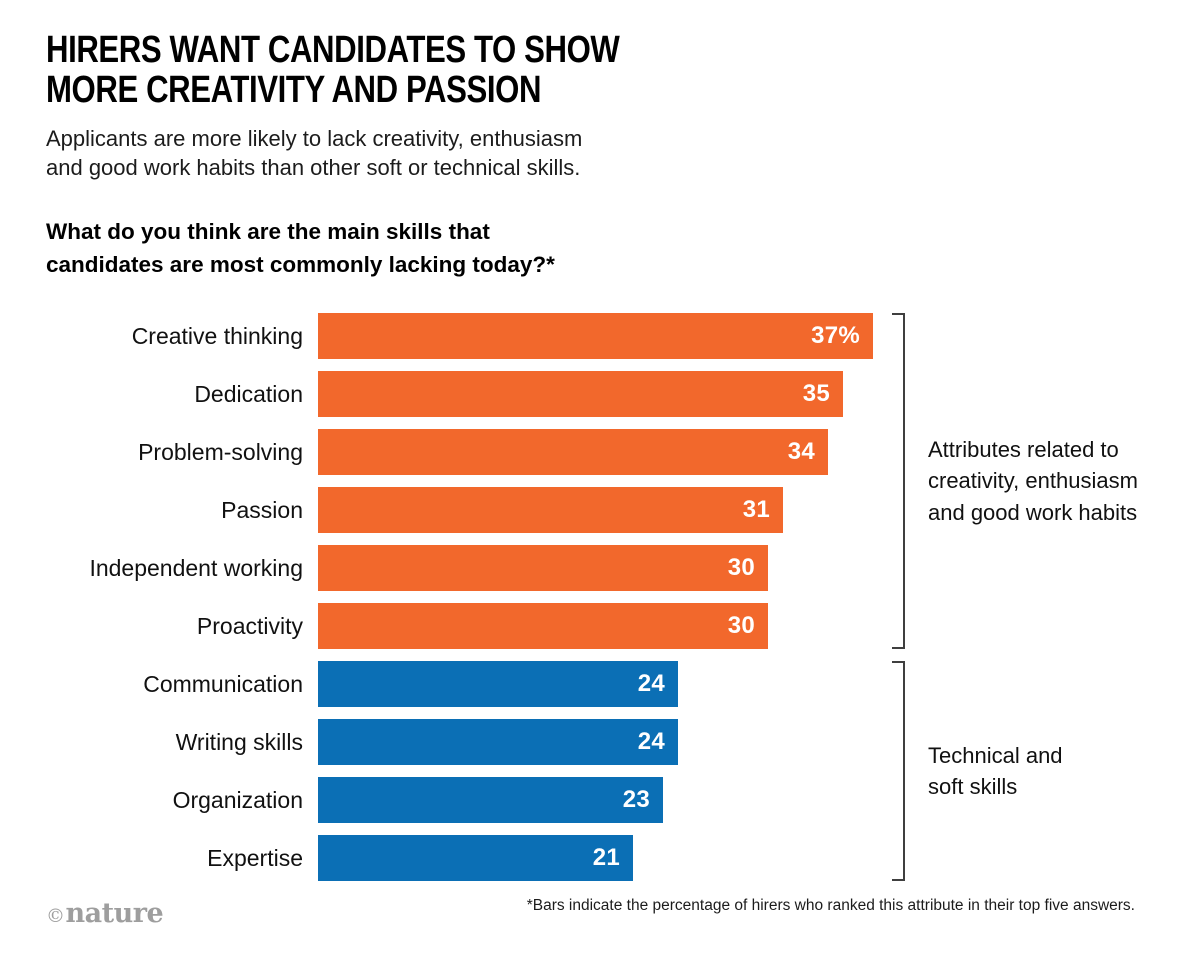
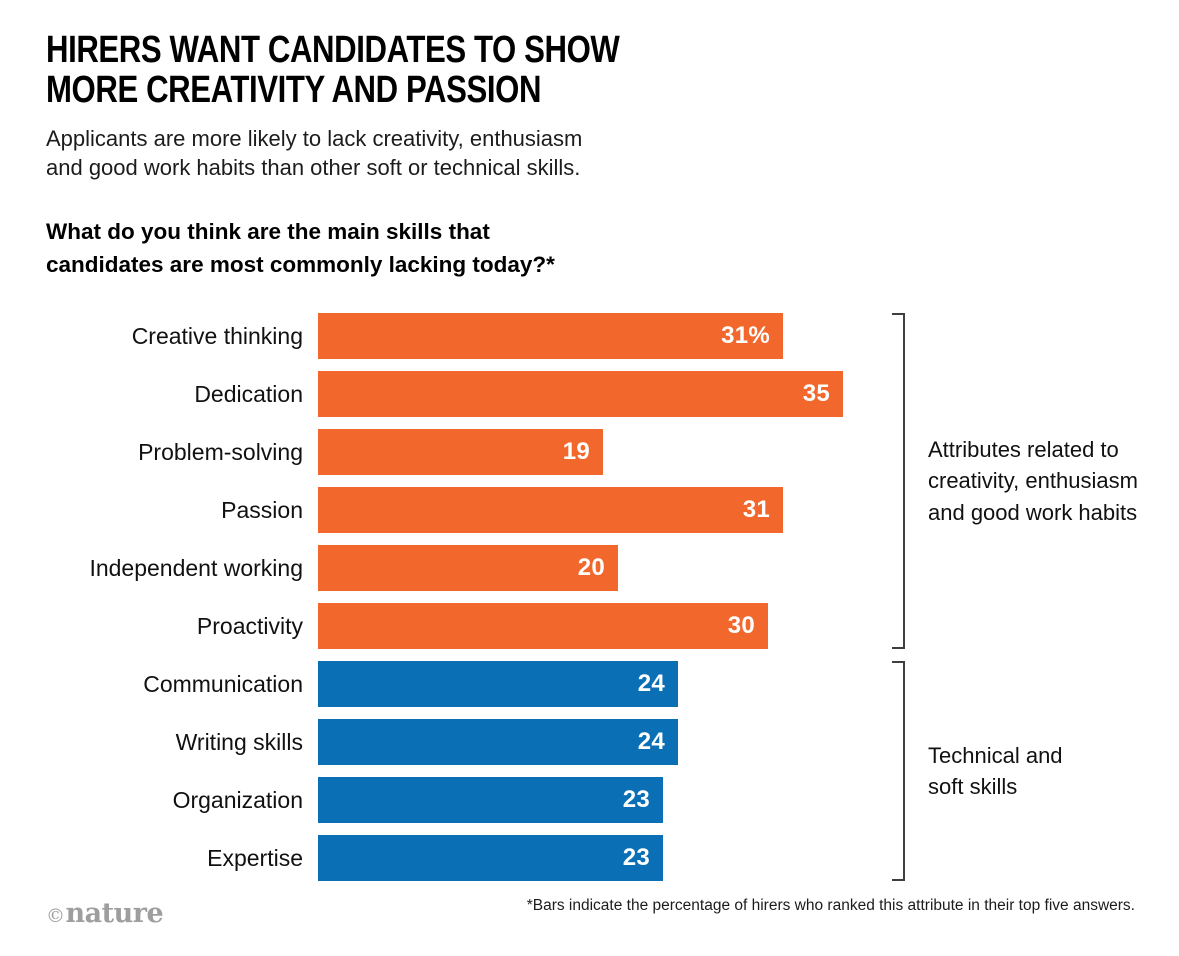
Creative thinking: 37% -> 31%
Problem-solving: 34 -> 19
Independent working: 30 -> 20
Expertise: 21 -> 23
